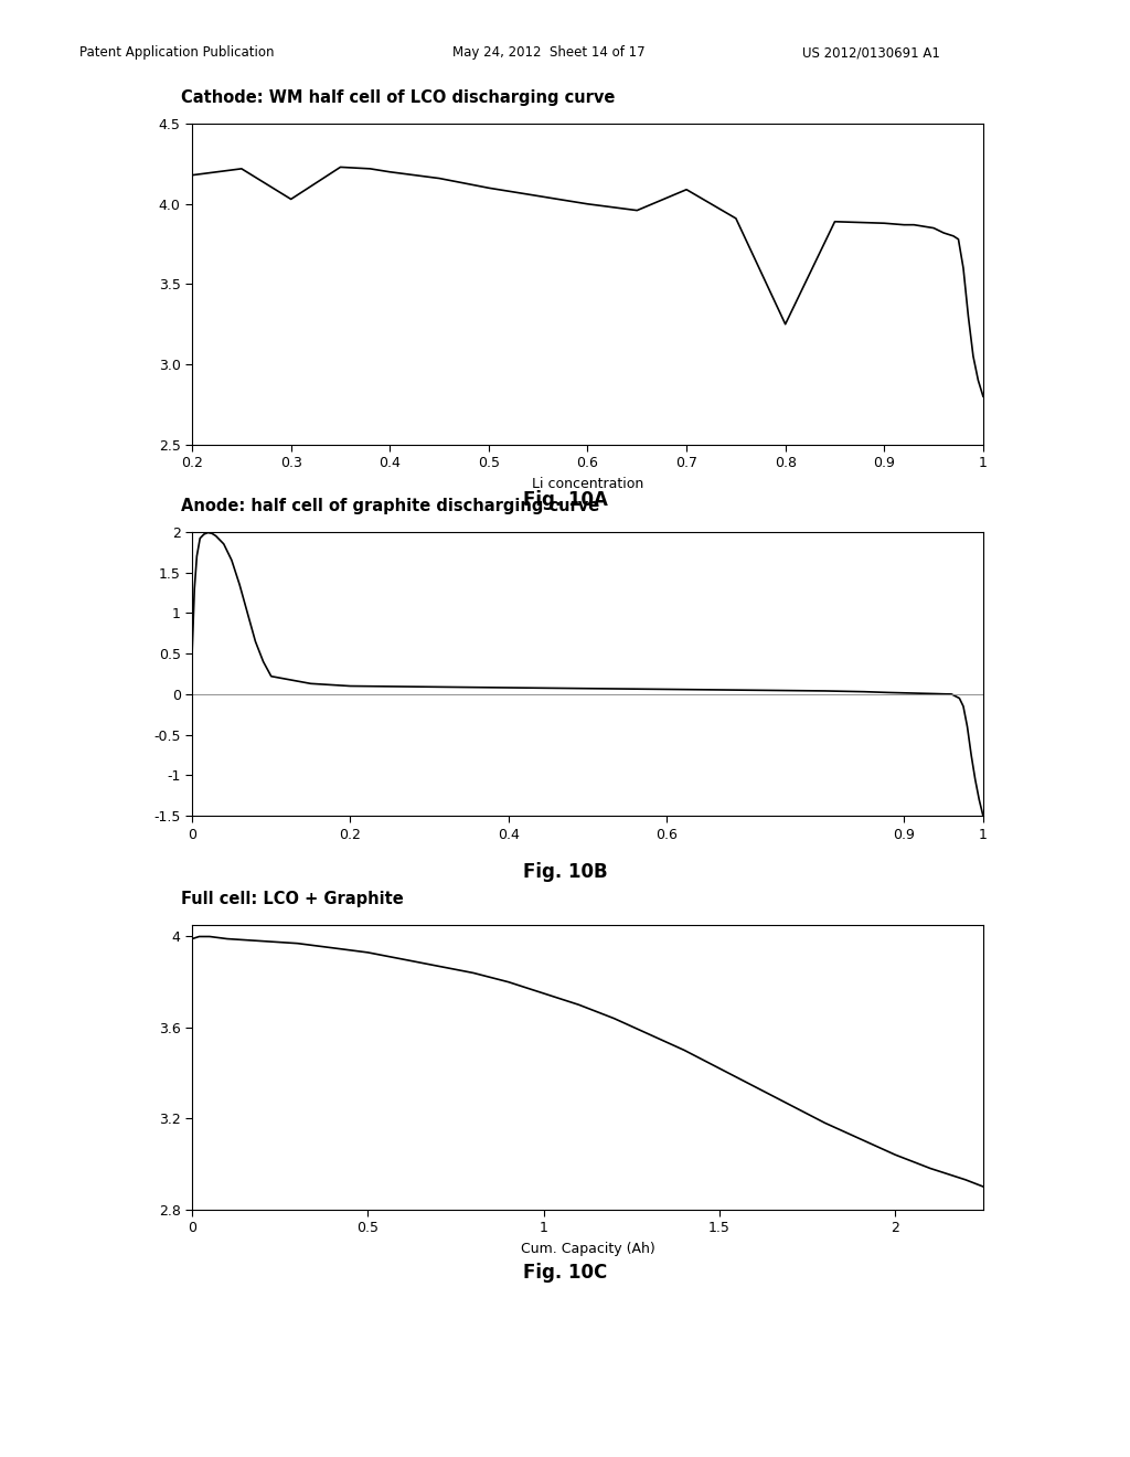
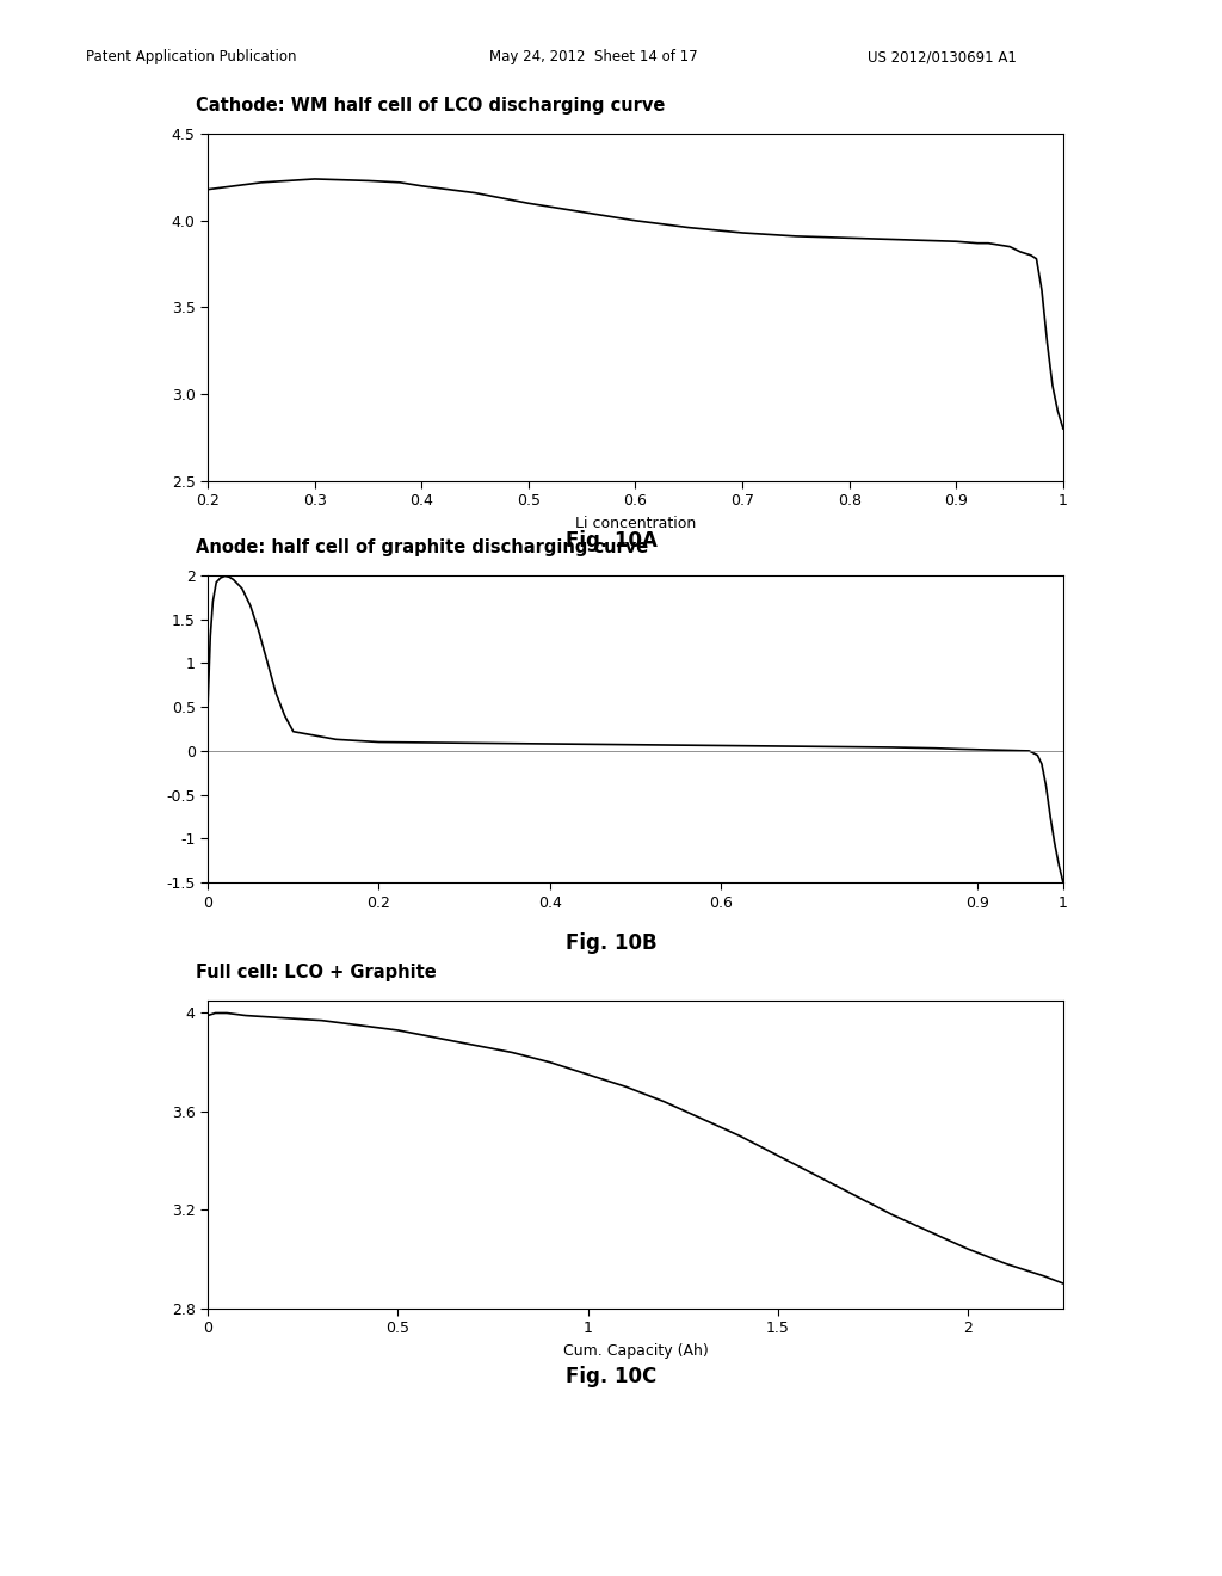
0.3: 4.03 -> 4.24
0.7: 4.09 -> 3.93
0.8: 3.25 -> 3.90
